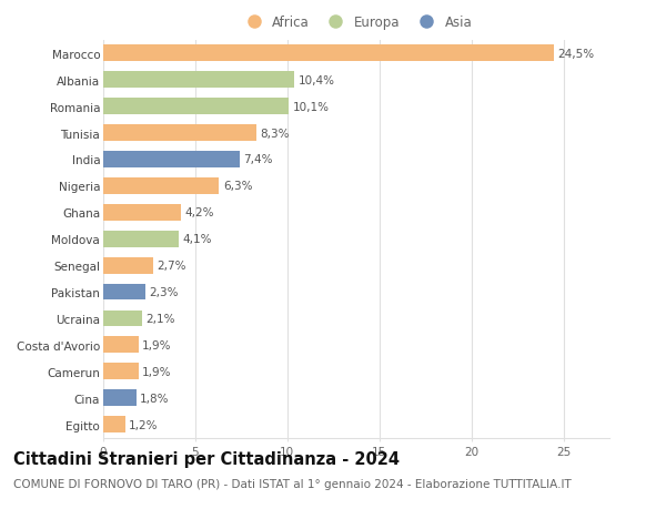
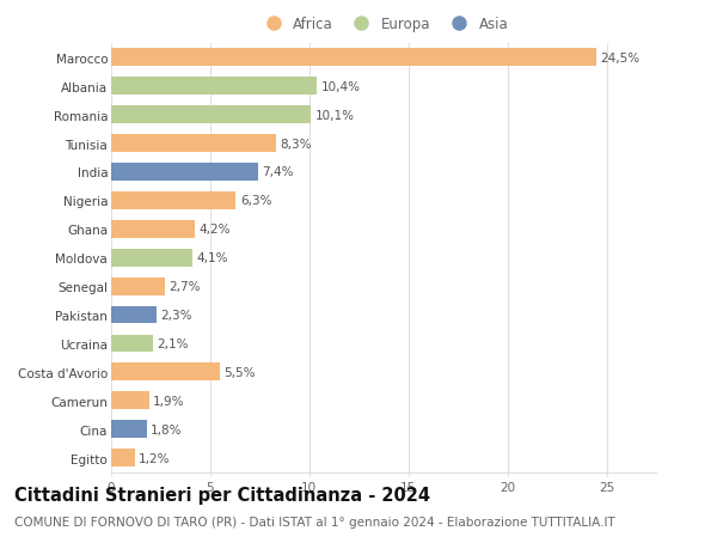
Costa d'Avorio: 1,9% -> 5,5%
